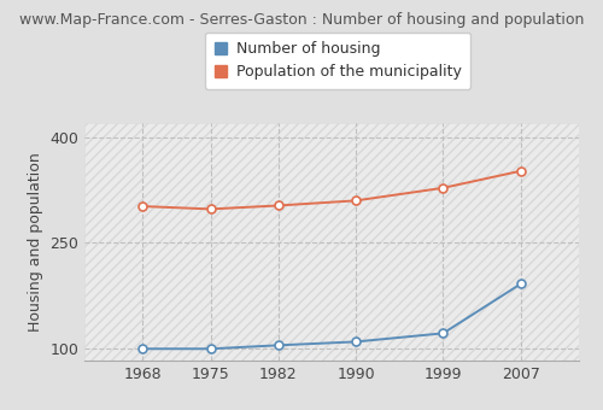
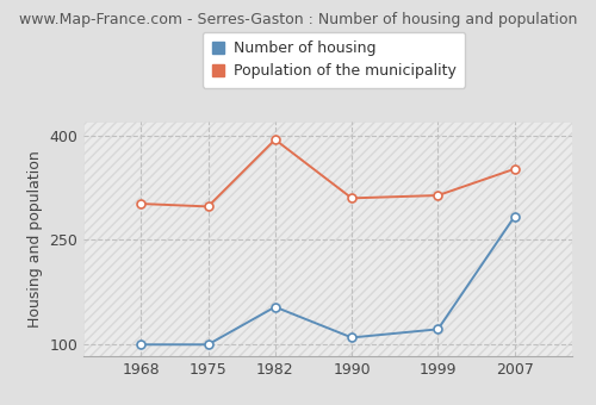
Number of housing/1982: 105 -> 154
Population of the municipality/1982: 303 -> 394
Population of the municipality/1999: 328 -> 314
Number of housing/2007: 192 -> 284
